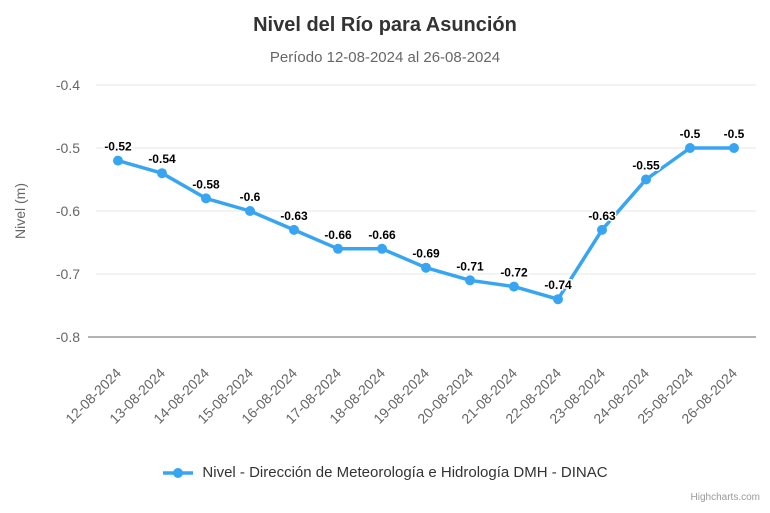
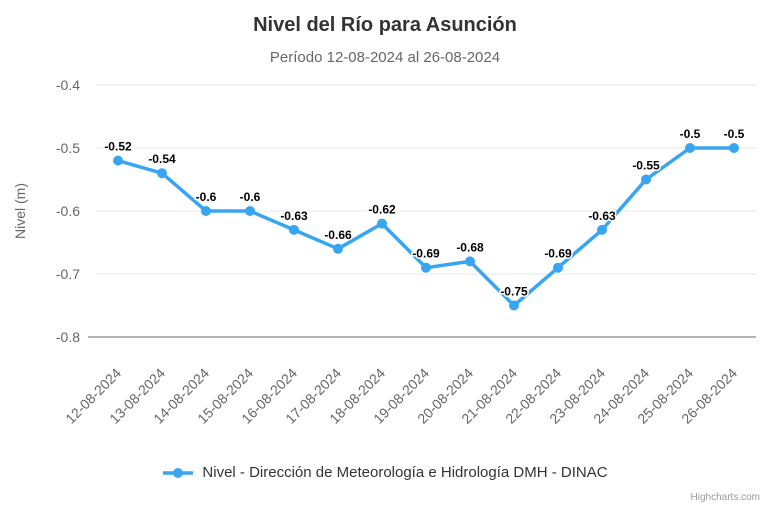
14-08-2024: -0.58 -> -0.6
18-08-2024: -0.66 -> -0.62
20-08-2024: -0.71 -> -0.68
21-08-2024: -0.72 -> -0.75
22-08-2024: -0.74 -> -0.69
